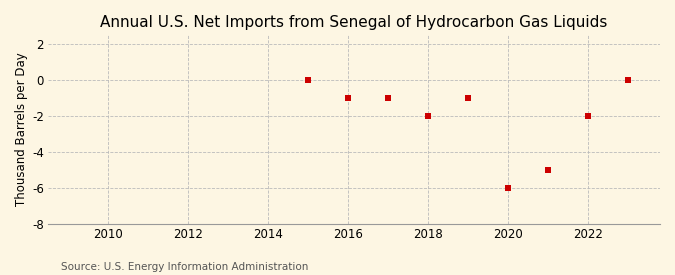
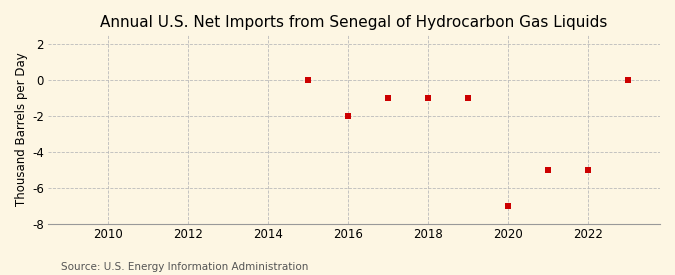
2016: -1 -> -2
2018: -2 -> -1
2020: -6 -> -7
2022: -2 -> -5
